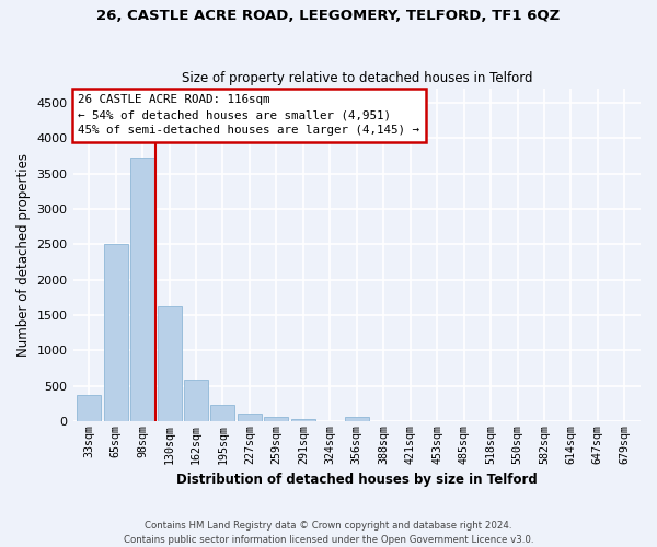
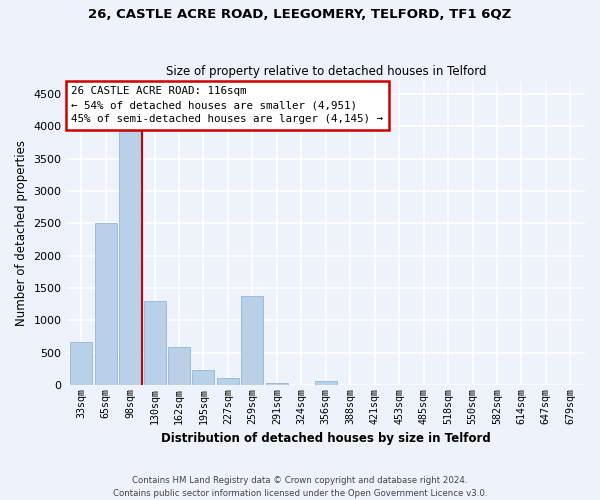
33sqm: 370 -> 660
98sqm: 3720 -> 3920
130sqm: 1630 -> 1300
259sqm: 60 -> 1380
